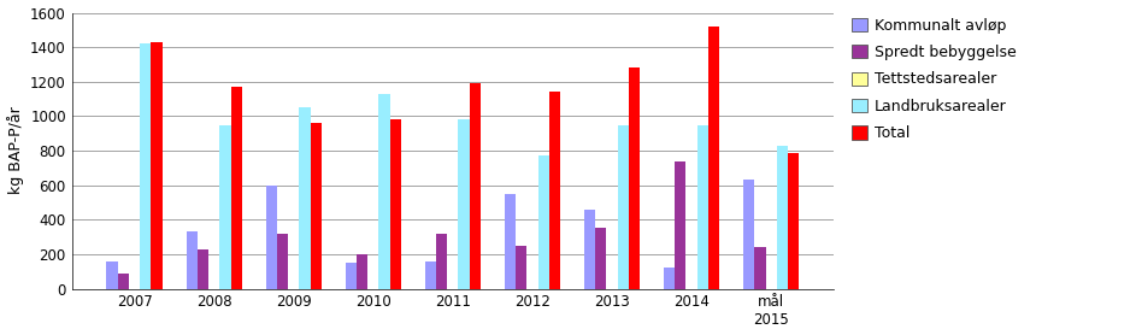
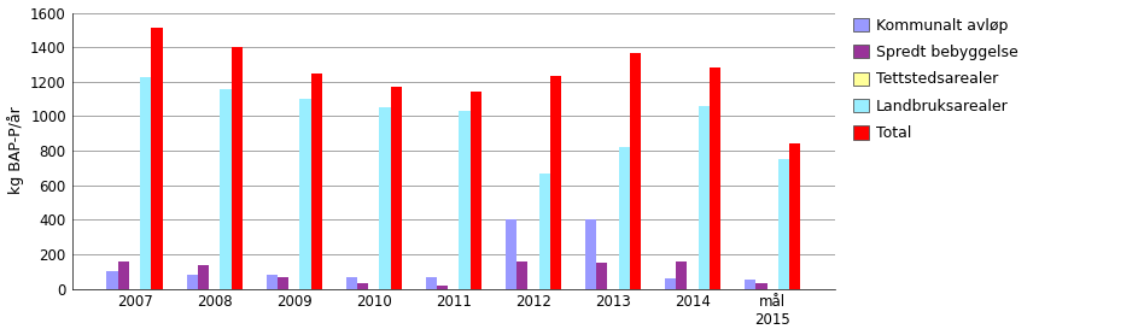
Kommunalt avløp/2007: 160 -> 100
Spredt bebyggelse/2007: 90 -> 160
Landbruksarealer/2007: 1420 -> 1230
Total/2007: 1430 -> 1510
Kommunalt avløp/2008: 330 -> 80
Spredt bebyggelse/2008: 230 -> 140
Landbruksarealer/2008: 950 -> 1160
Total/2008: 1170 -> 1400
Kommunalt avløp/2009: 600 -> 80
Spredt bebyggelse/2009: 320 -> 60
Landbruksarealer/2009: 1050 -> 1100
Total/2009: 960 -> 1250
Kommunalt avløp/2010: 150 -> 70
Spredt bebyggelse/2010: 200 -> 40
Landbruksarealer/2010: 1130 -> 1050
Total/2010: 980 -> 1170
Kommunalt avløp/2011: 160 -> 70
Spredt bebyggelse/2011: 320 -> 20
Landbruksarealer/2011: 980 -> 1030
Total/2011: 1190 -> 1140
Kommunalt avløp/2012: 550 -> 400
Spredt bebyggelse/2012: 250 -> 160
Landbruksarealer/2012: 770 -> 670
Total/2012: 1140 -> 1240
Kommunalt avløp/2013: 460 -> 400
Spredt bebyggelse/2013: 350 -> 150
Landbruksarealer/2013: 950 -> 820
Total/2013: 1280 -> 1360
Kommunalt avløp/2014: 120 -> 60
Spredt bebyggelse/2014: 740 -> 160
Landbruksarealer/2014: 950 -> 1060
Total/2014: 1520 -> 1280
Kommunalt avløp/mål 2015: 630 -> 60
Spredt bebyggelse/mål 2015: 240 -> 30
Landbruksarealer/mål 2015: 830 -> 750
Total/mål 2015: 790 -> 840
